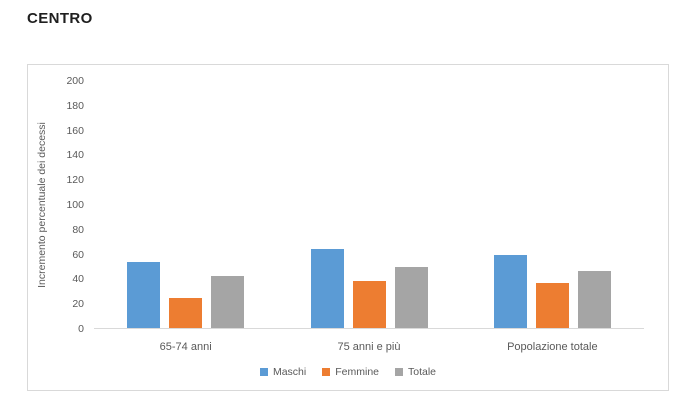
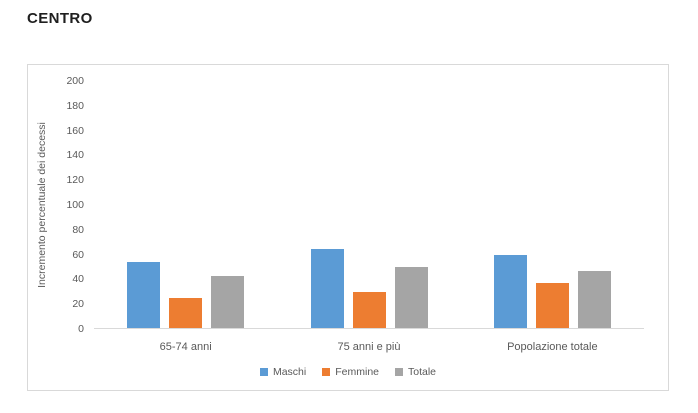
Femmine/75 anni e più: 38 -> 29
